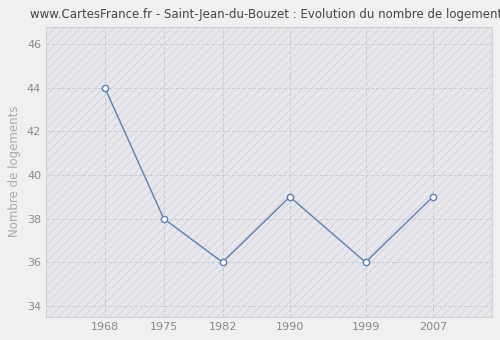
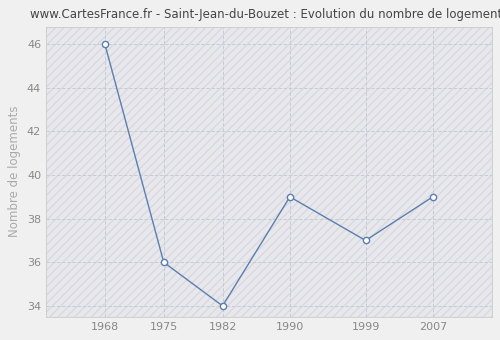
1968: 44 -> 46
1975: 38 -> 36
1982: 36 -> 34
1999: 36 -> 37
